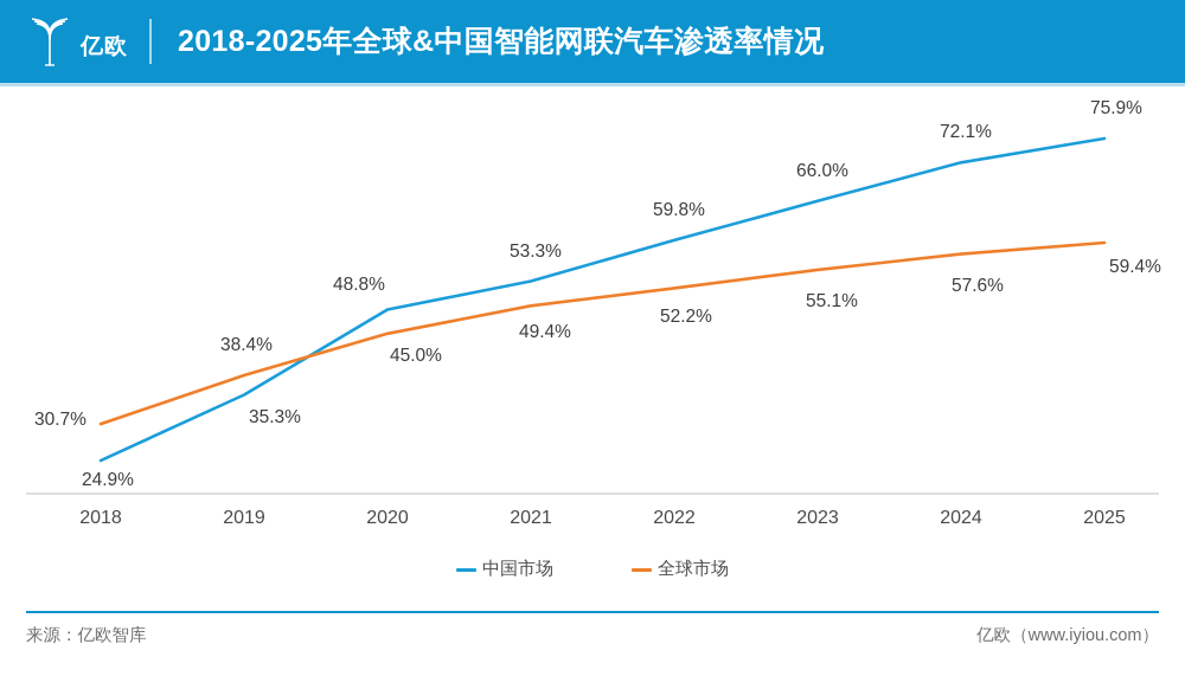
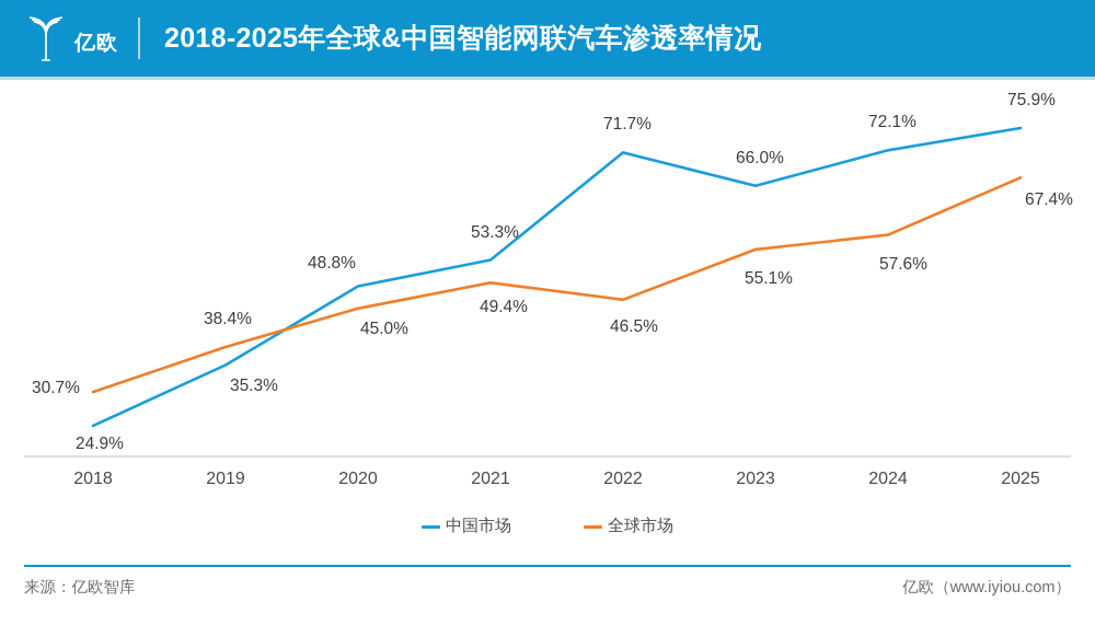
中国市场/2022: 59.8% -> 71.7%
全球市场/2022: 52.2% -> 46.5%
全球市场/2025: 59.4% -> 67.4%
